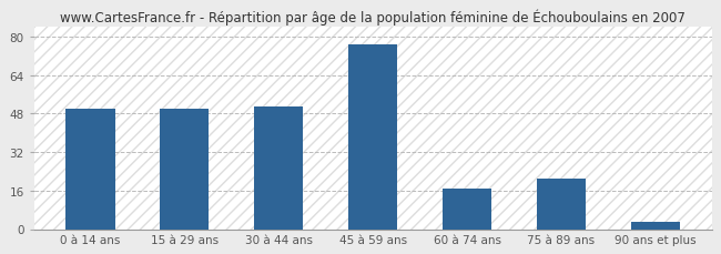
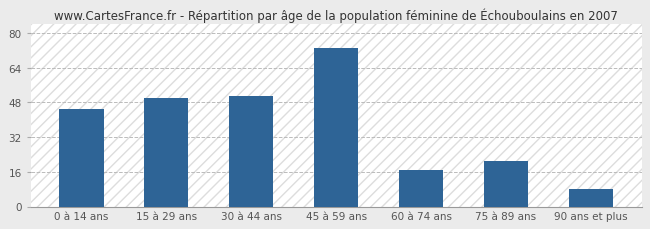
0 à 14 ans: 50 -> 45
45 à 59 ans: 77 -> 73
90 ans et plus: 3 -> 8
